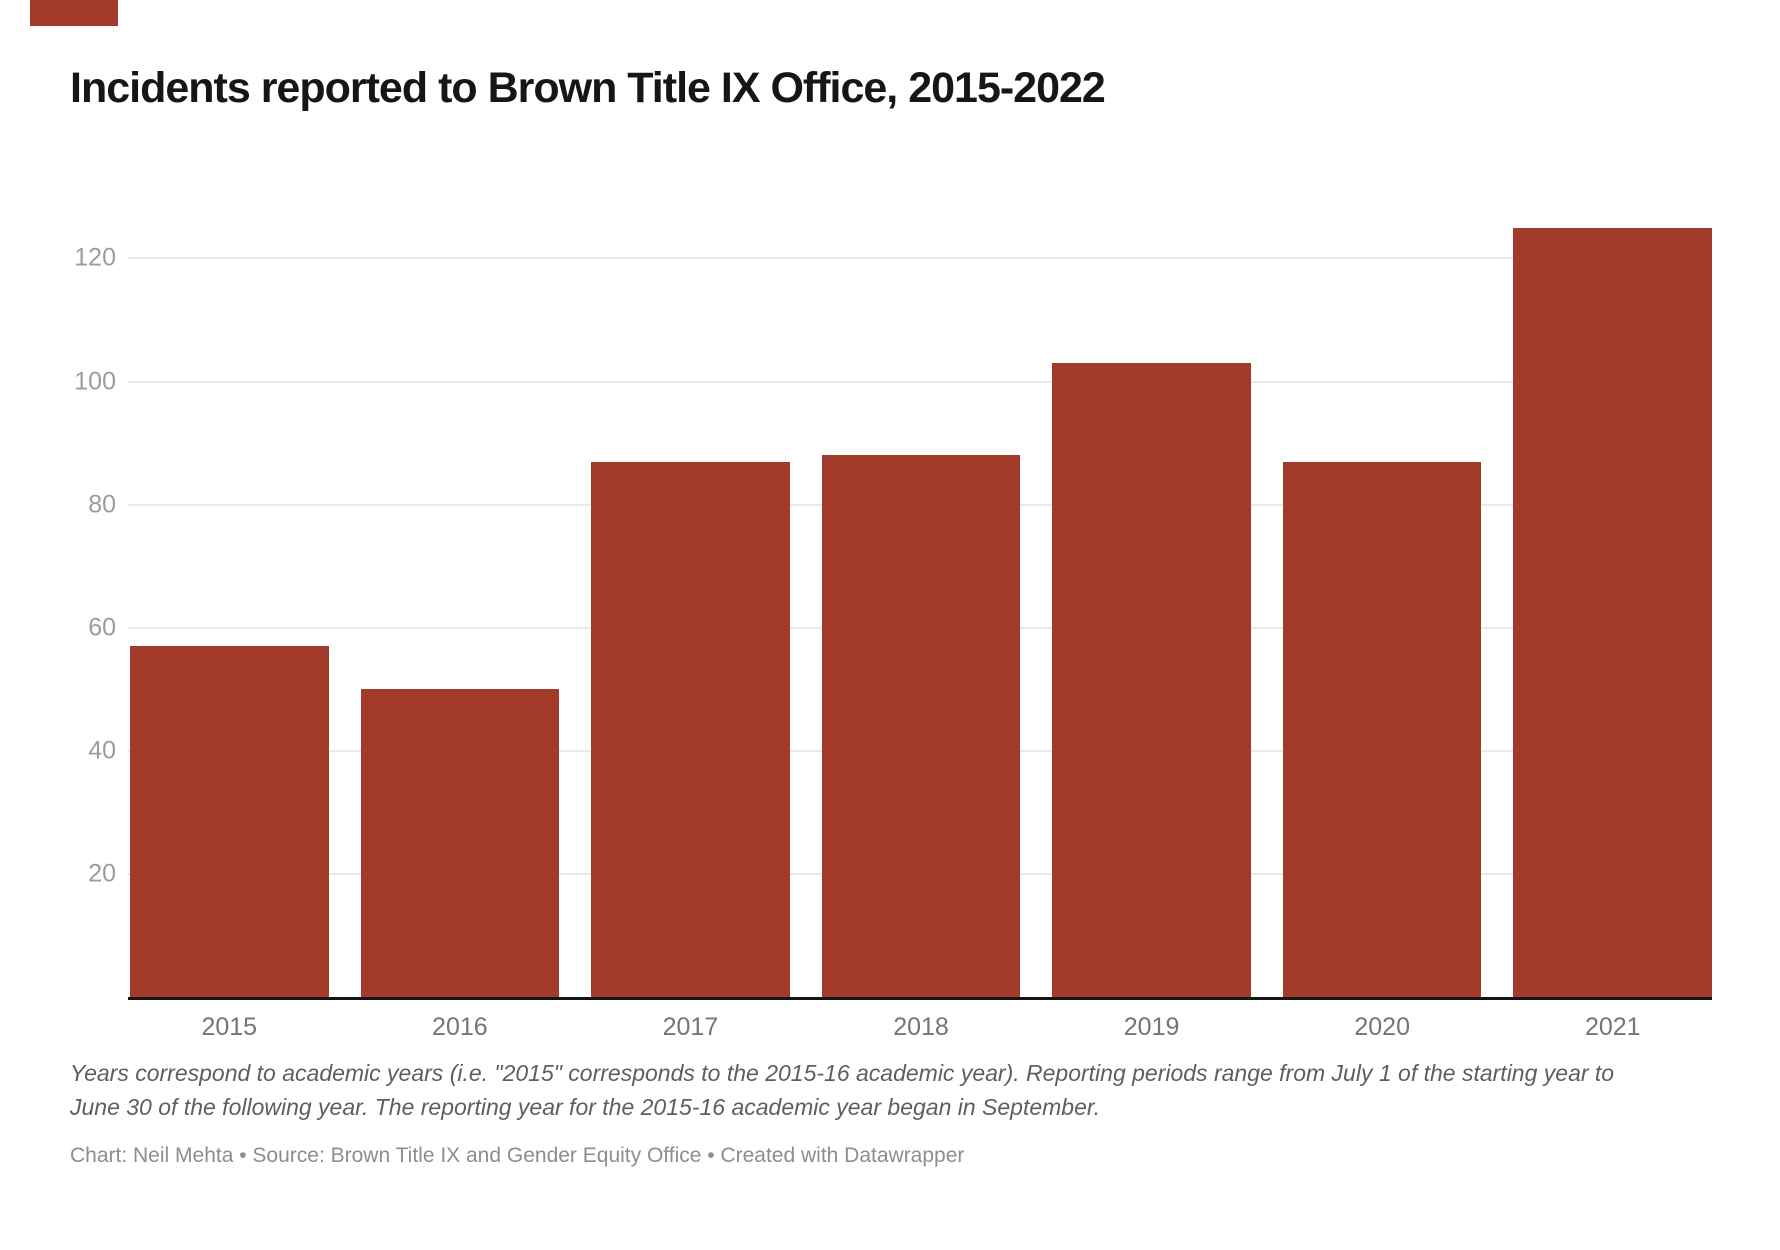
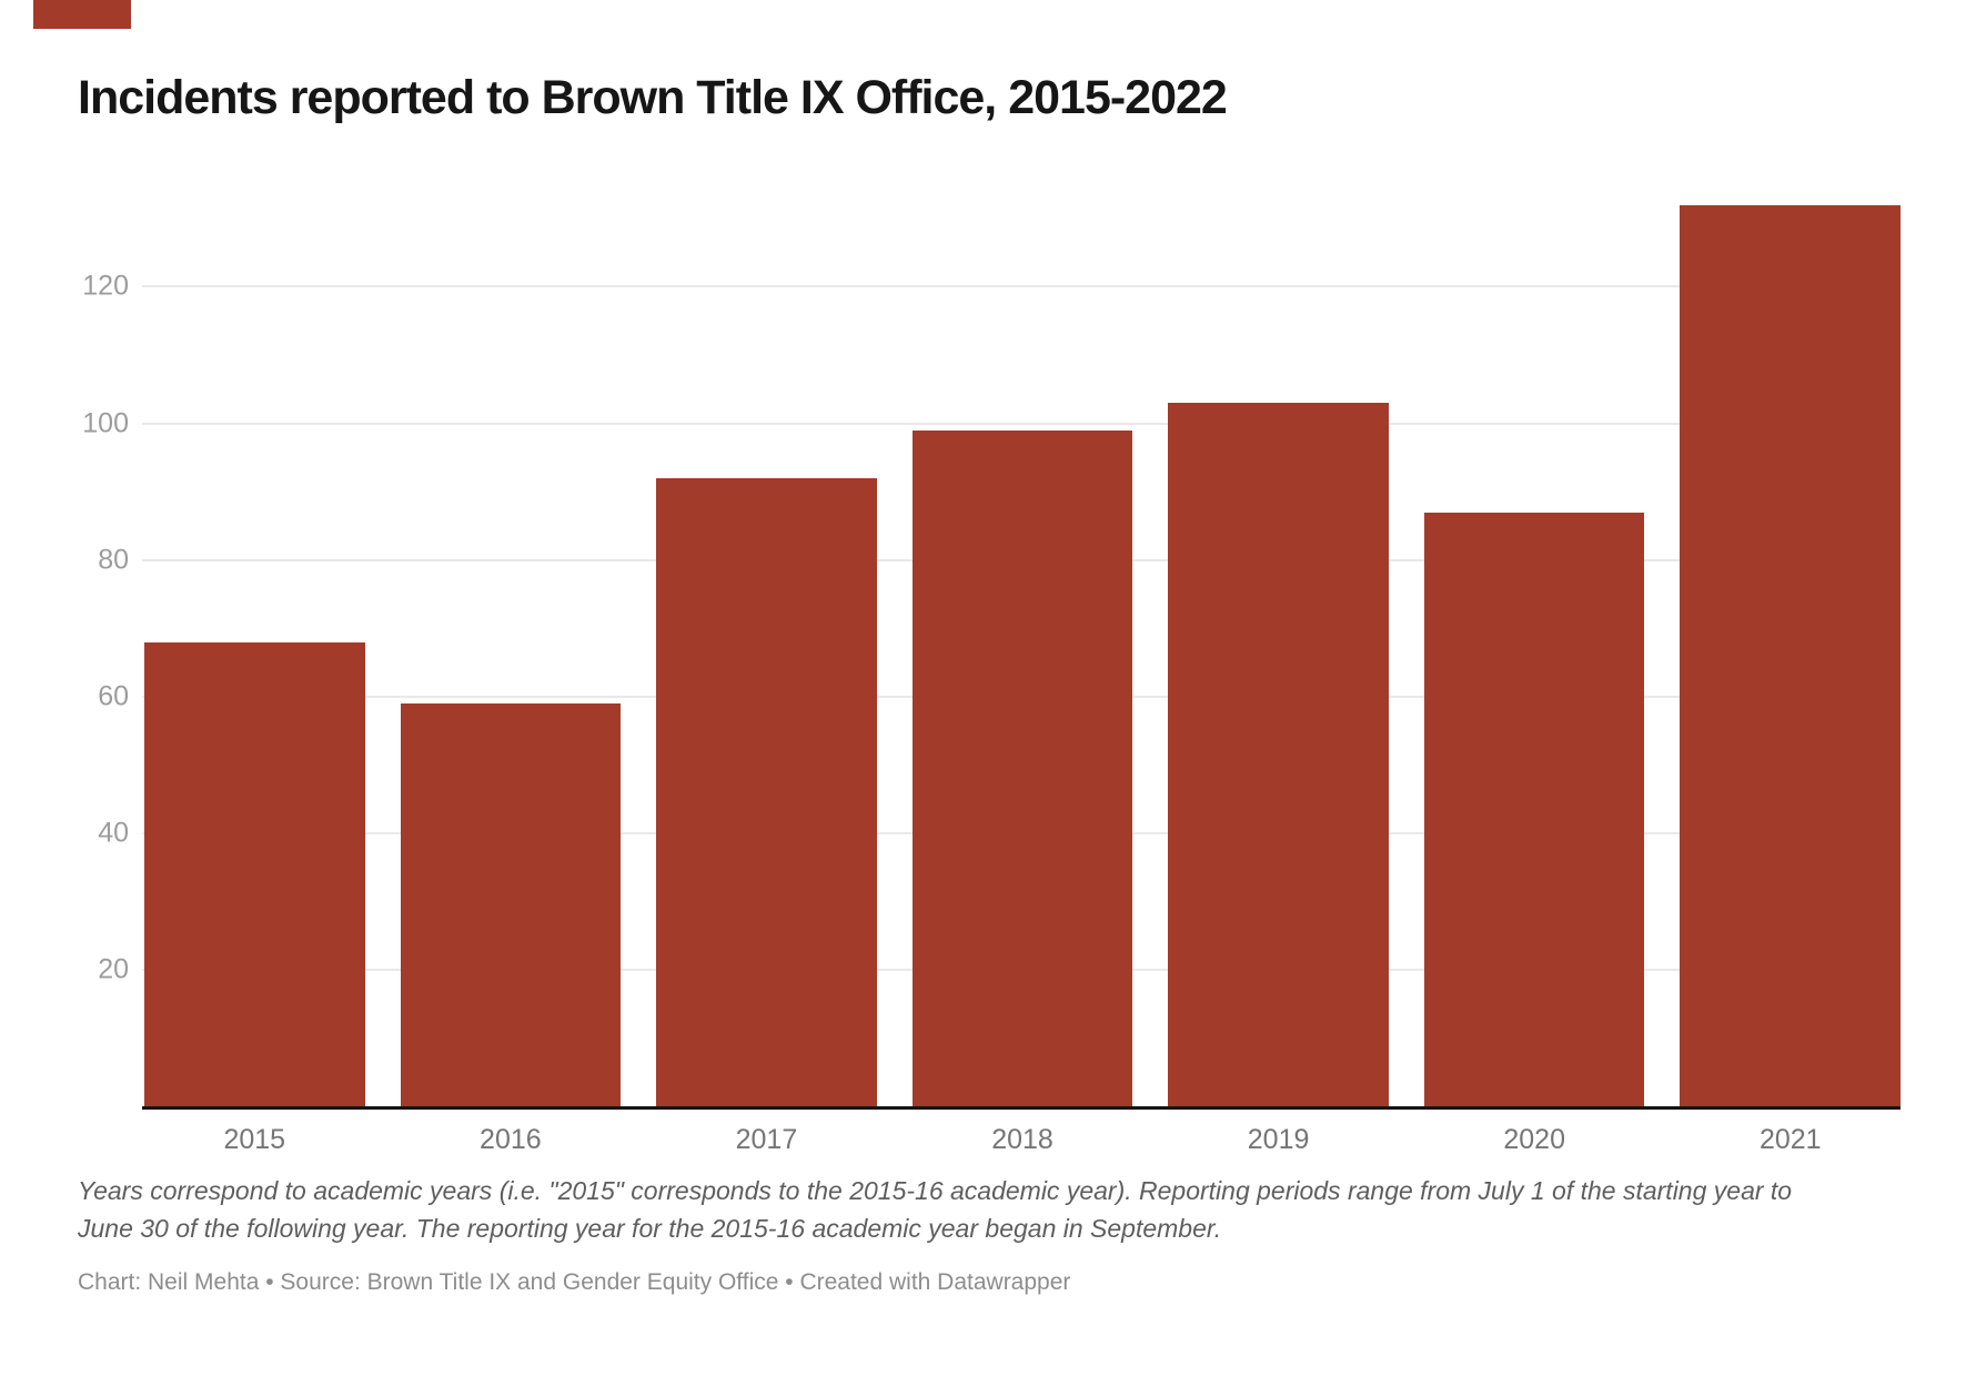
2015: 57 -> 68
2016: 50 -> 59
2017: 87 -> 92
2018: 88 -> 99
2021: 125 -> 132
